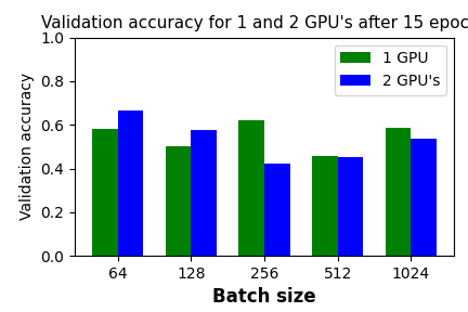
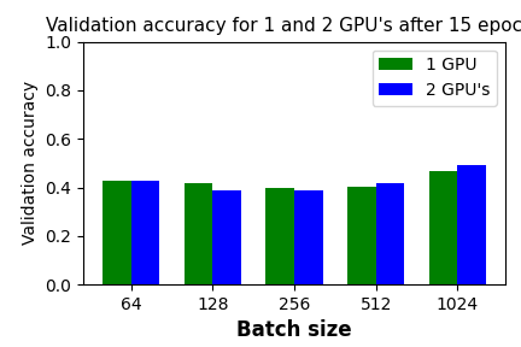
1 GPU/64: 0.580 -> 0.425
2 GPU's/64: 0.665 -> 0.425
1 GPU/128: 0.500 -> 0.415
2 GPU's/128: 0.575 -> 0.390
1 GPU/256: 0.620 -> 0.400
2 GPU's/256: 0.420 -> 0.390
1 GPU/512: 0.455 -> 0.405
2 GPU's/512: 0.450 -> 0.415
1 GPU/1024: 0.585 -> 0.465
2 GPU's/1024: 0.535 -> 0.490
